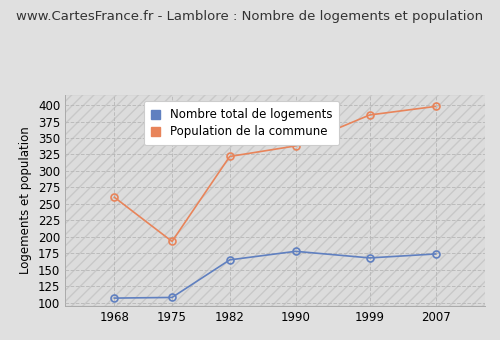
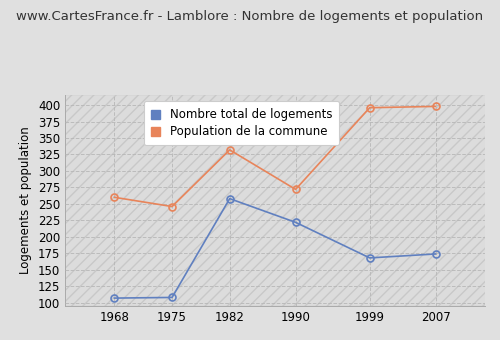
Population de la commune/1975: 193 -> 246
Nombre total de logements/1982: 165 -> 258
Population de la commune/1982: 322 -> 332
Nombre total de logements/1990: 178 -> 222
Population de la commune/1990: 338 -> 272
Population de la commune/1999: 385 -> 396
